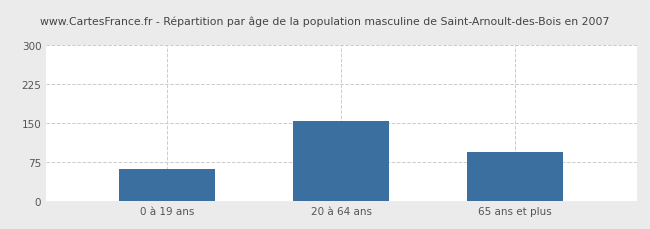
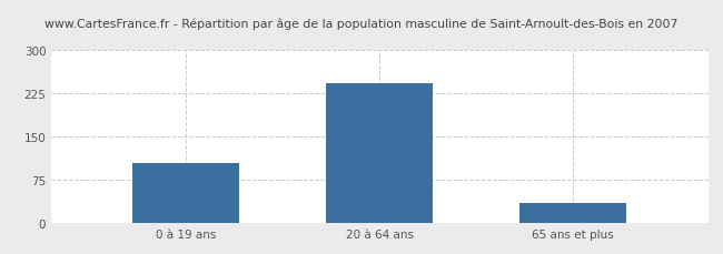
0 à 19 ans: 62 -> 105
20 à 64 ans: 154 -> 243
65 ans et plus: 94 -> 35
